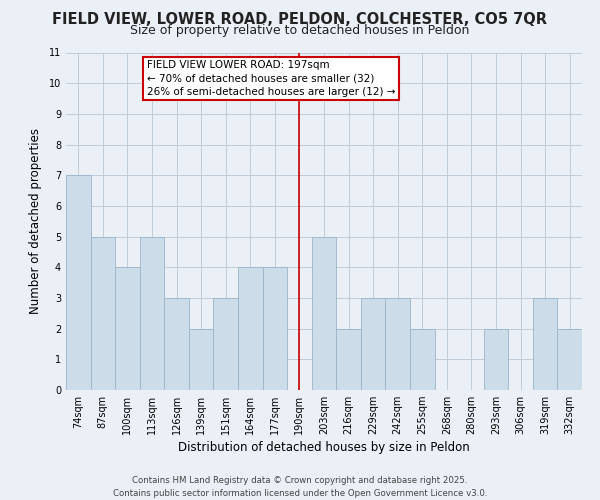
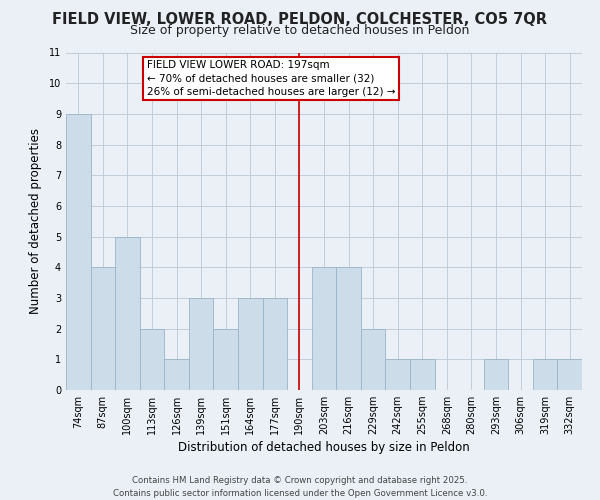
74sqm: 7 -> 9
87sqm: 5 -> 4
100sqm: 4 -> 5
113sqm: 5 -> 2
126sqm: 3 -> 1
139sqm: 2 -> 3
151sqm: 3 -> 2
164sqm: 4 -> 3
177sqm: 4 -> 3
203sqm: 5 -> 4
216sqm: 2 -> 4
229sqm: 3 -> 2
242sqm: 3 -> 1
255sqm: 2 -> 1
293sqm: 2 -> 1
319sqm: 3 -> 1
332sqm: 2 -> 1
